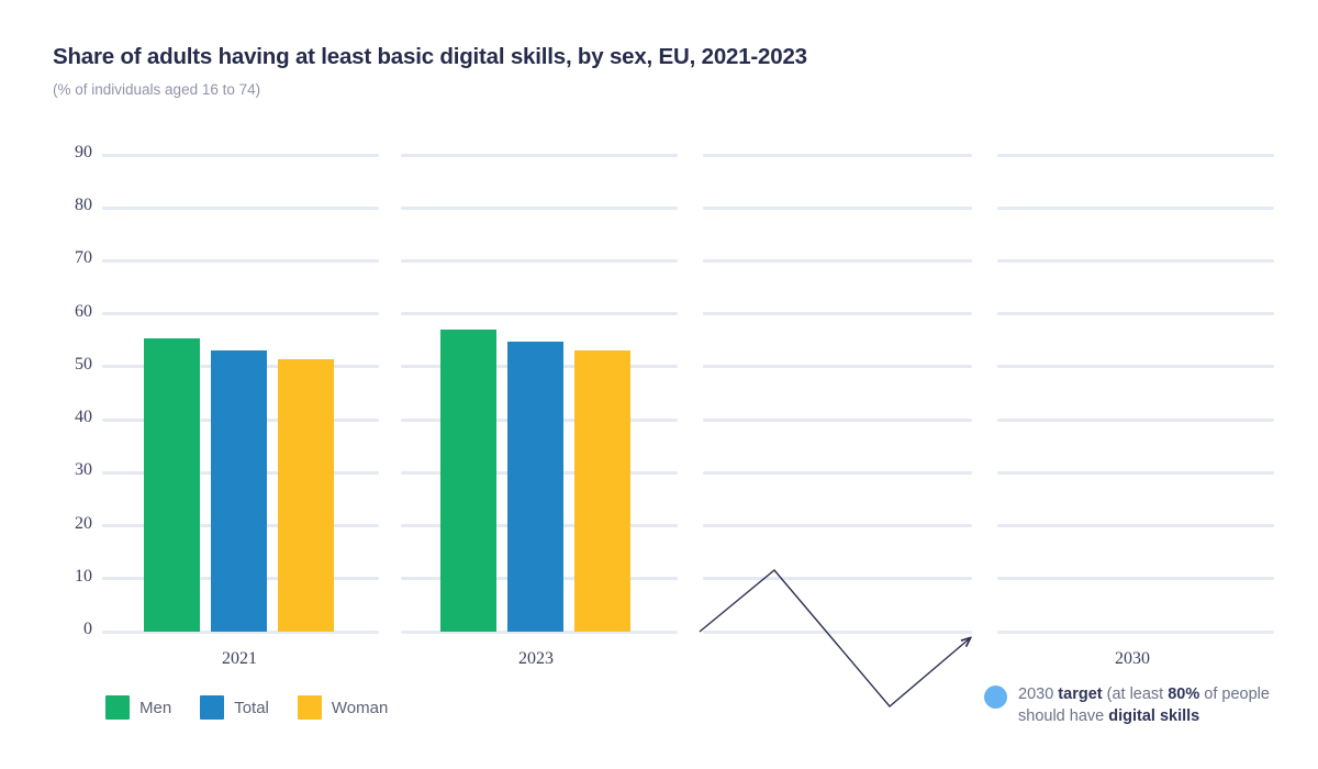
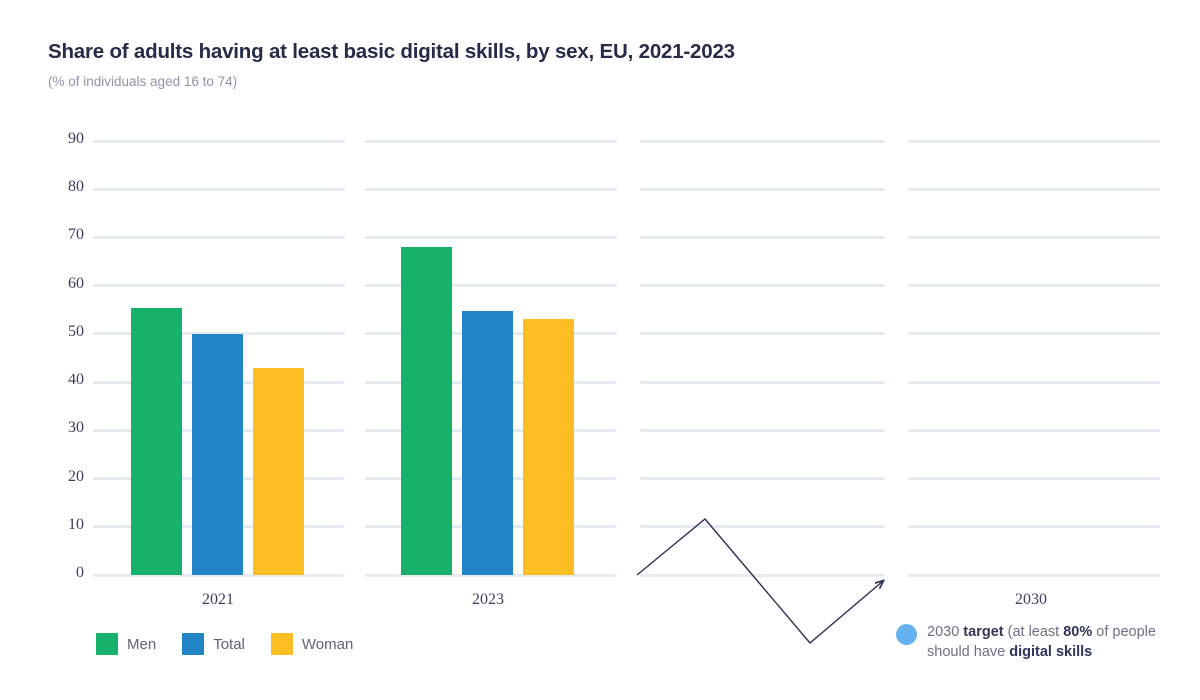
Total/2021: 53 -> 50
Woman/2021: 52 -> 43
Men/2023: 57 -> 68
